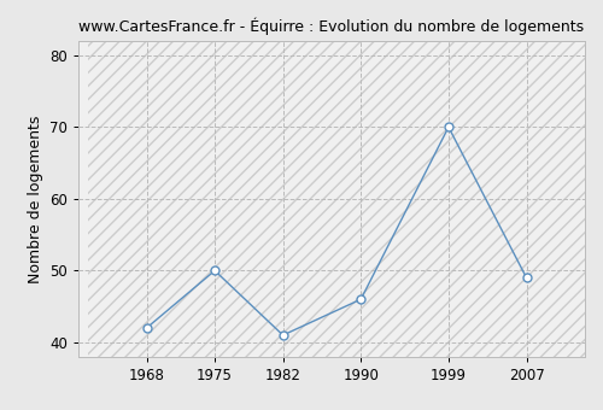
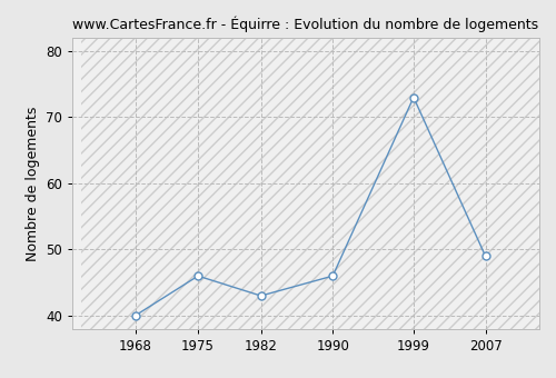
1968: 42 -> 40
1975: 50 -> 46
1982: 41 -> 43
1999: 70 -> 73
